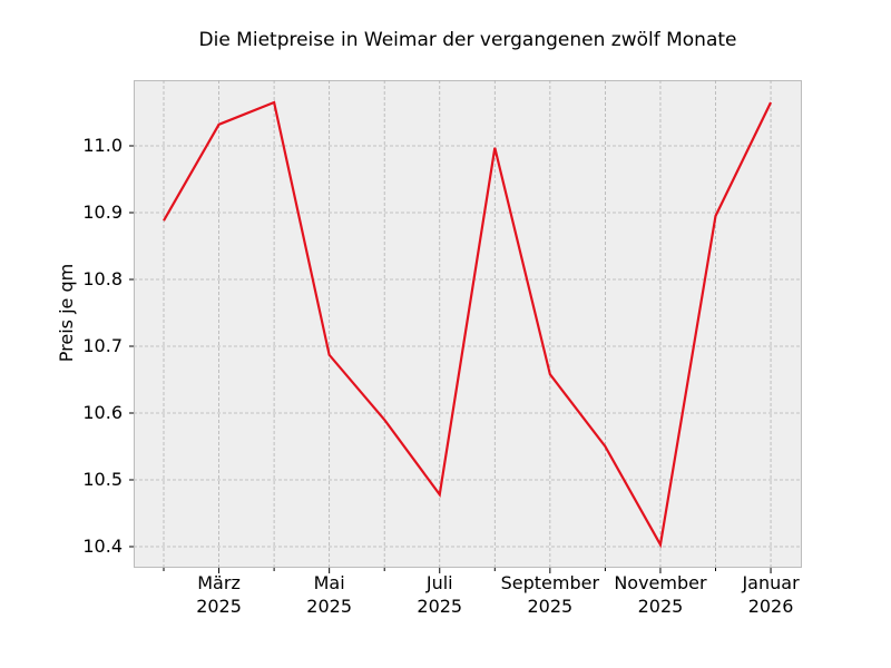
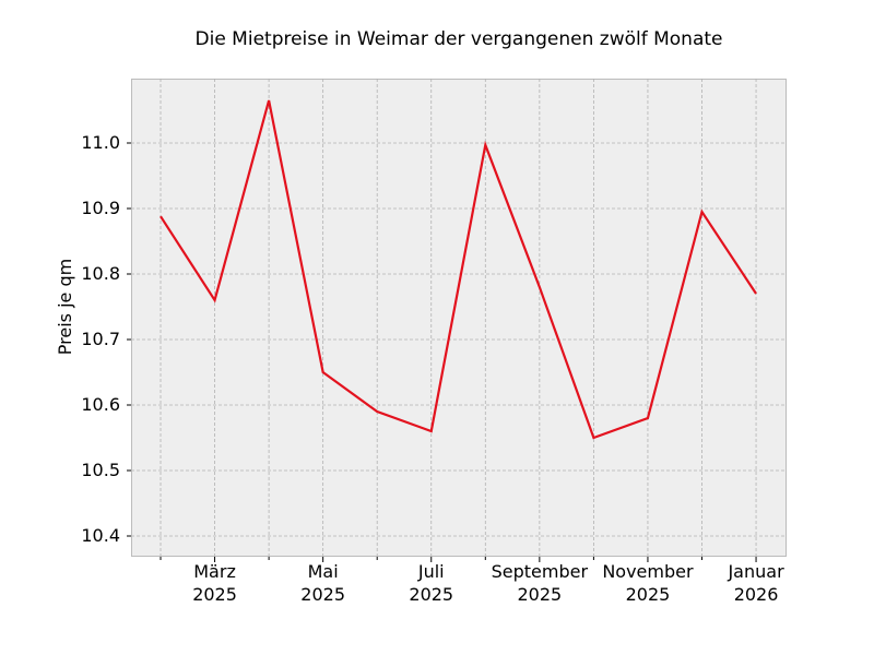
März 2025: 11.03 -> 10.76
Mai 2025: 10.69 -> 10.65
Juli 2025: 10.48 -> 10.56
September 2025: 10.66 -> 10.78
November 2025: 10.40 -> 10.58
Januar 2026: 11.06 -> 10.77
